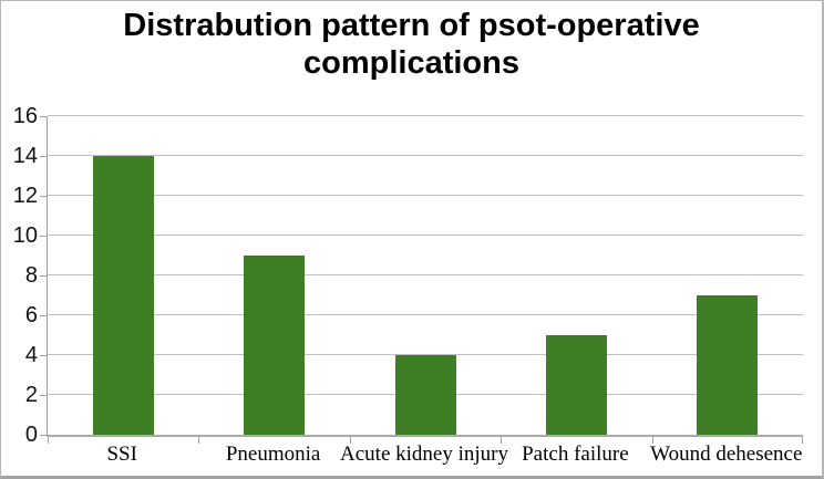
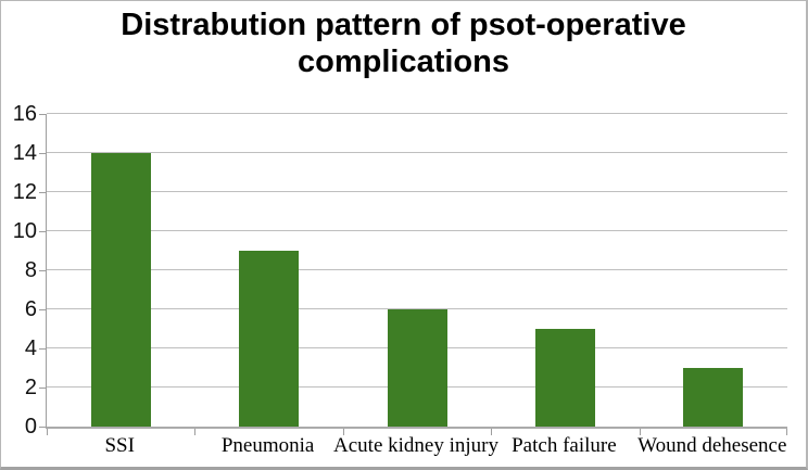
Acute kidney injury: 4 -> 6
Wound dehesence: 7 -> 3
